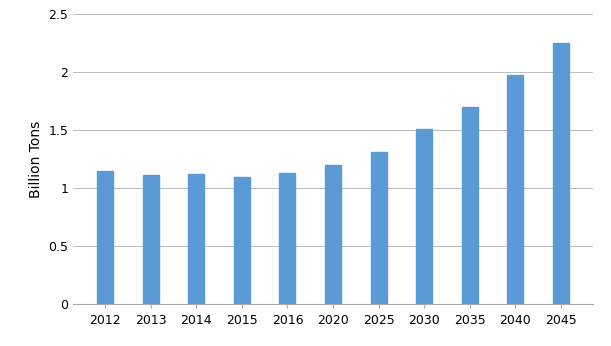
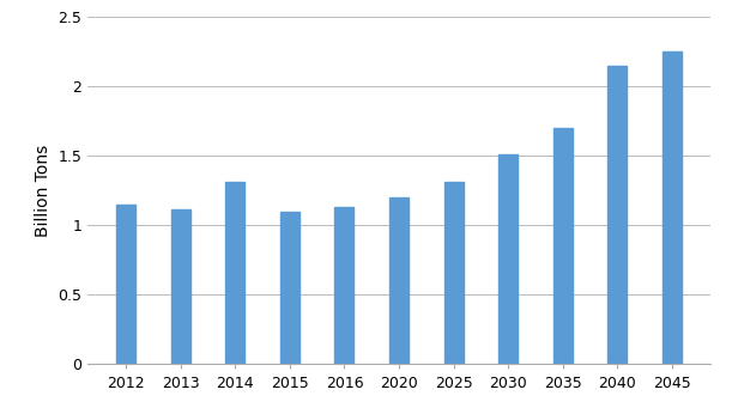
2014: 1.12 -> 1.31
2040: 1.97 -> 2.15
